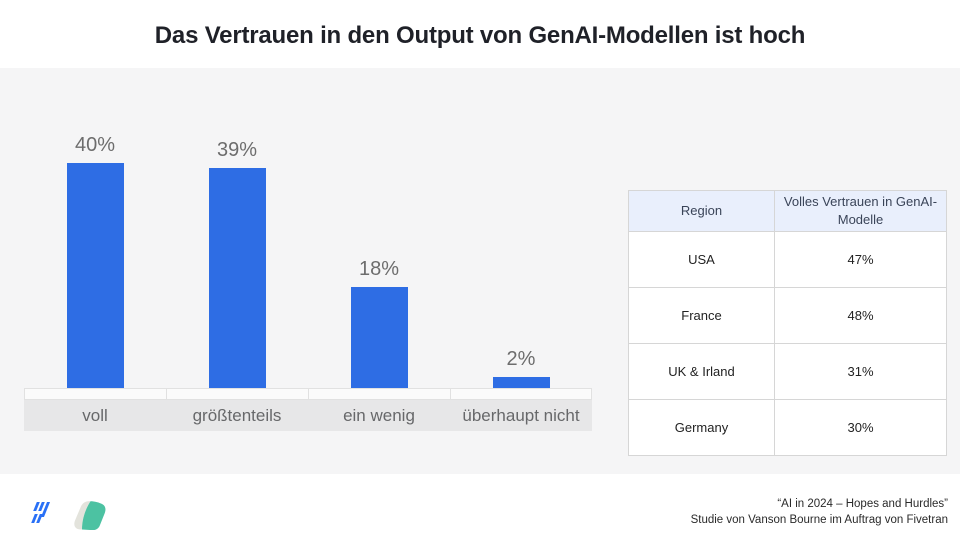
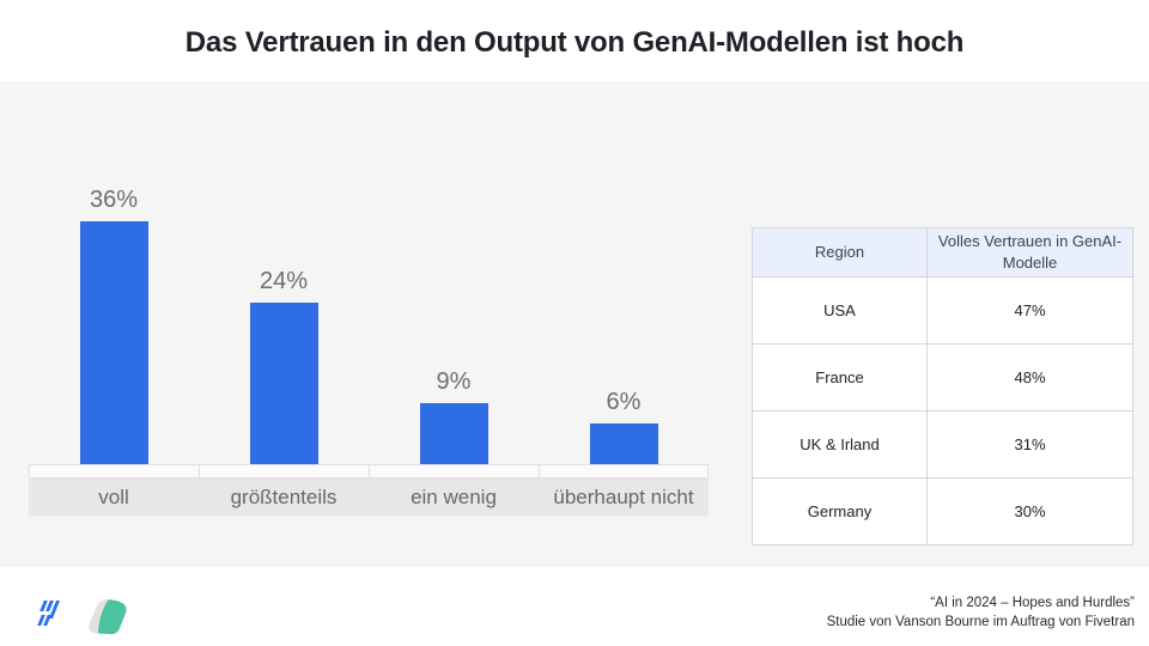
voll: 40% -> 36%
größtenteils: 39% -> 24%
ein wenig: 18% -> 9%
überhaupt nicht: 2% -> 6%
